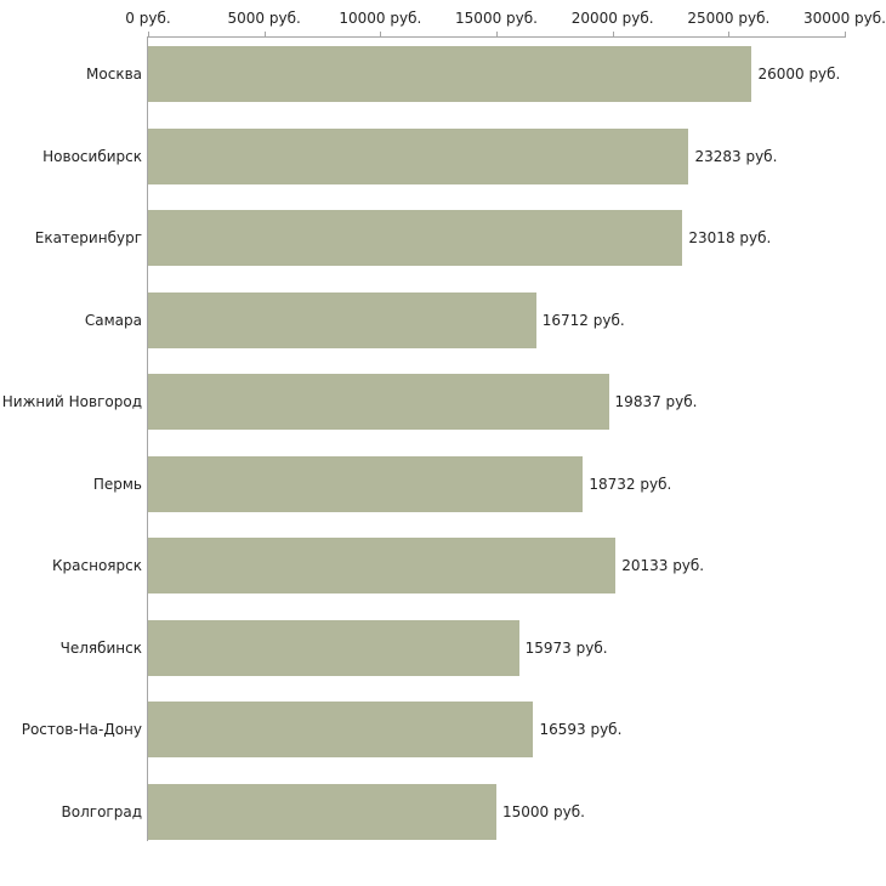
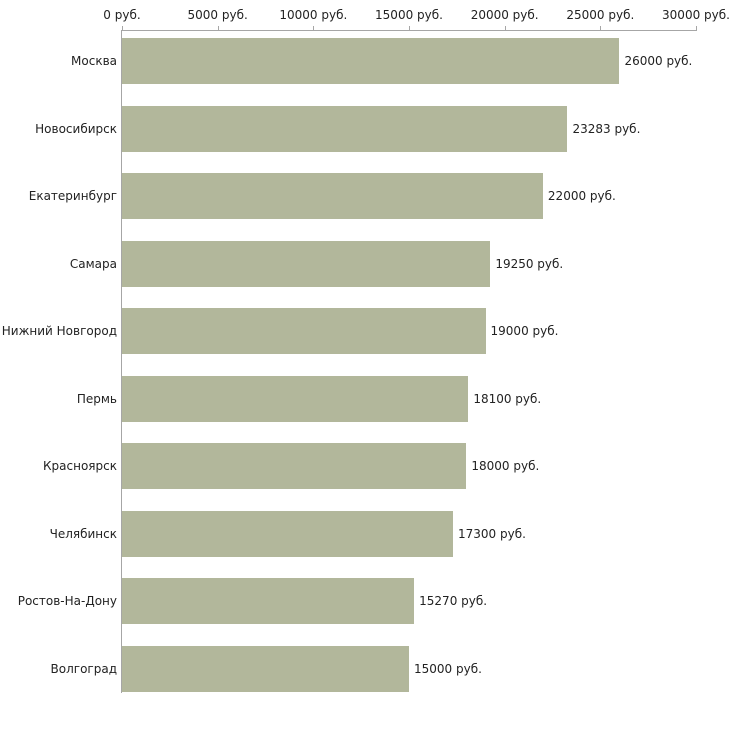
Екатеринбург: 23018 -> 22000
Самара: 16712 -> 19250
Нижний Новгород: 19837 -> 19000
Пермь: 18732 -> 18100
Красноярск: 20133 -> 18000
Челябинск: 15973 -> 17300
Ростов-На-Дону: 16593 -> 15270
